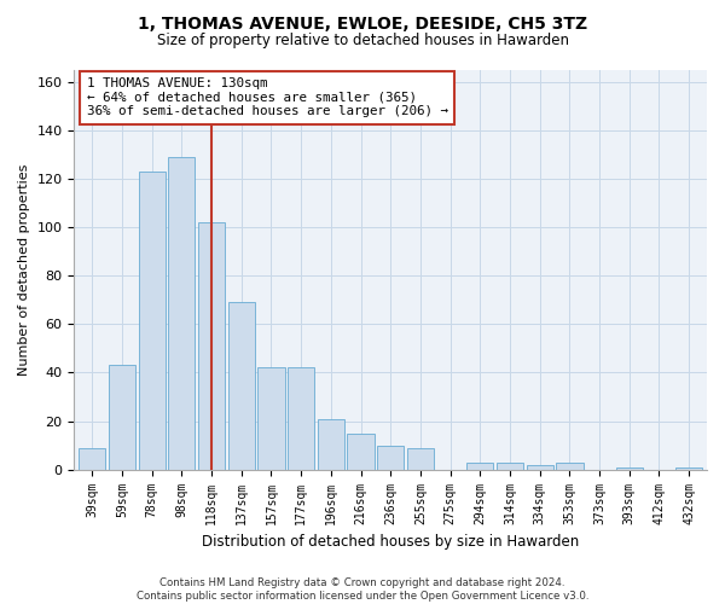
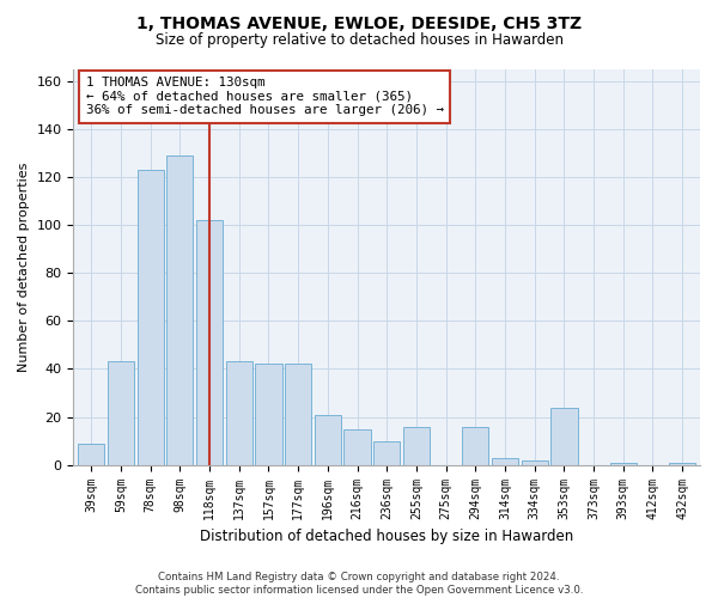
137sqm: 69 -> 43
255sqm: 9 -> 16
294sqm: 3 -> 16
353sqm: 3 -> 24
